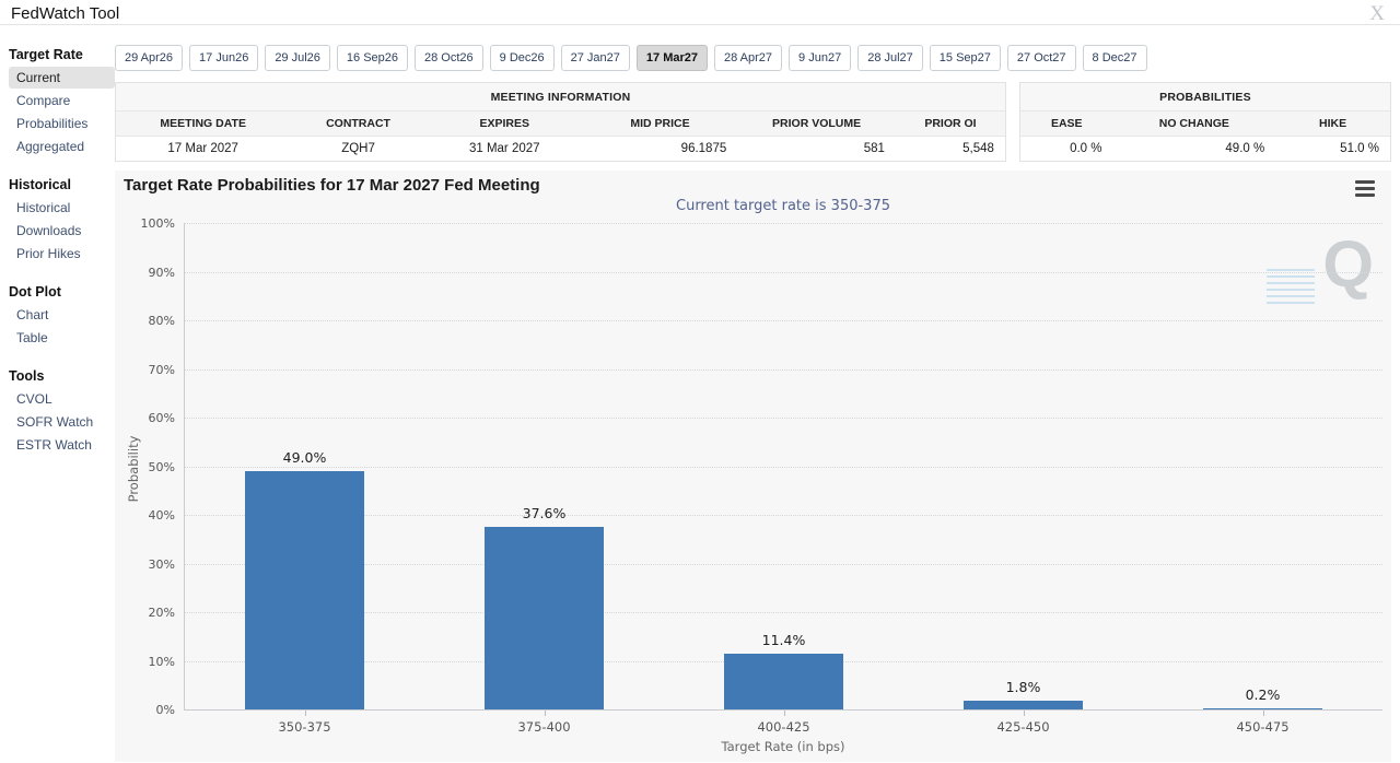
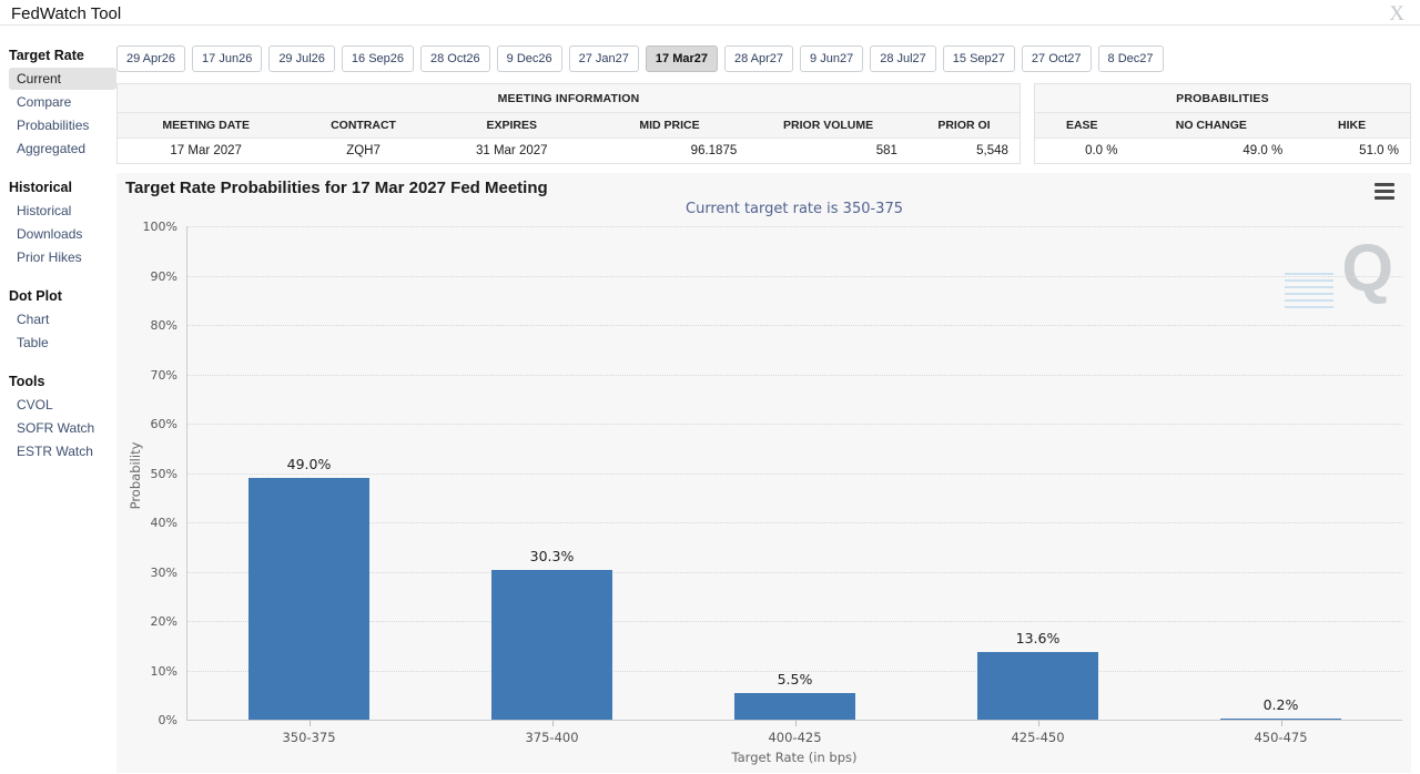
375-400: 37.6% -> 30.3%
400-425: 11.4% -> 5.5%
425-450: 1.8% -> 13.6%
